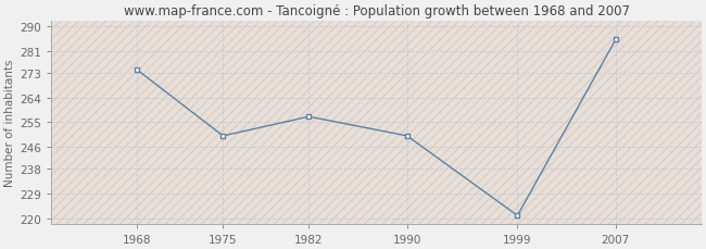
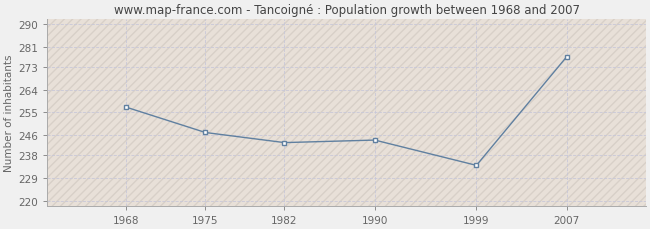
1968: 274 -> 257
1975: 250 -> 247
1982: 257 -> 243
1990: 250 -> 244
1999: 221 -> 234
2007: 285 -> 277
